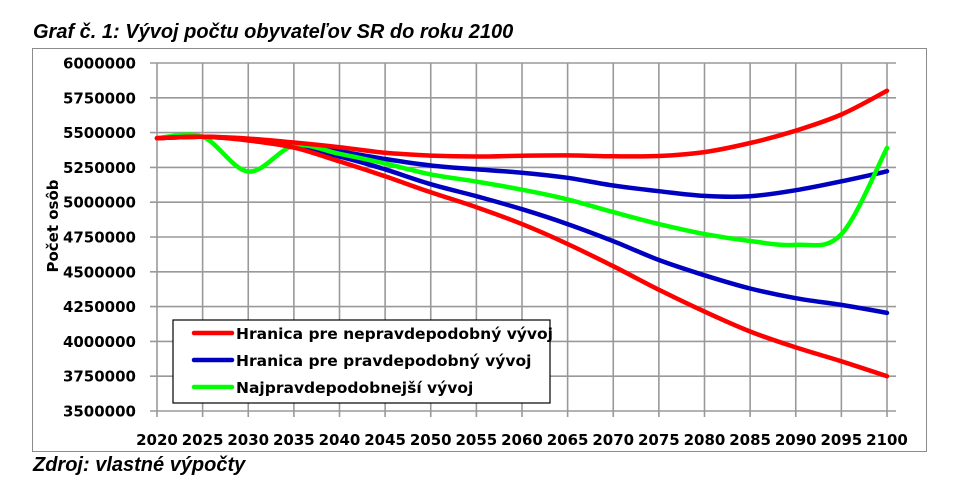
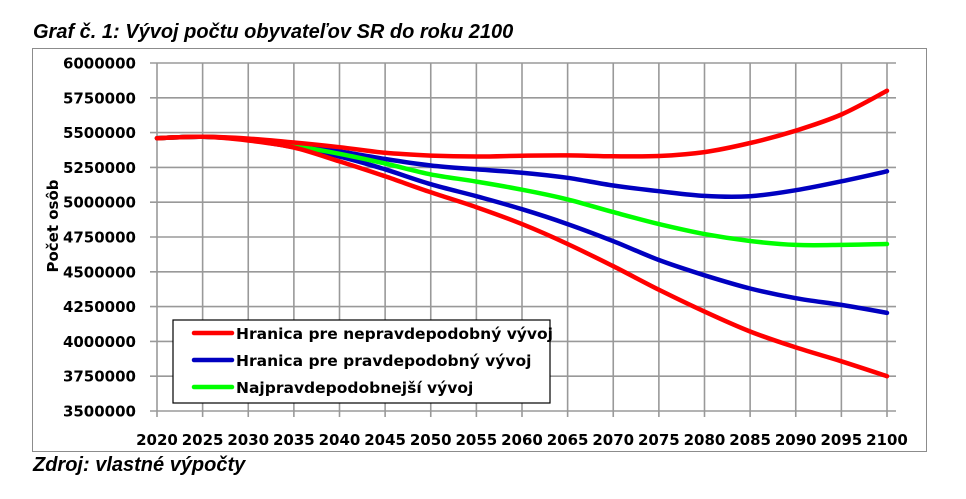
Najpravdepodobnejší vývoj/2030: 5220000 -> 5450000
Najpravdepodobnejší vývoj/2095: 4770000 -> 4690000
Najpravdepodobnejší vývoj/2100: 5390000 -> 4700000
